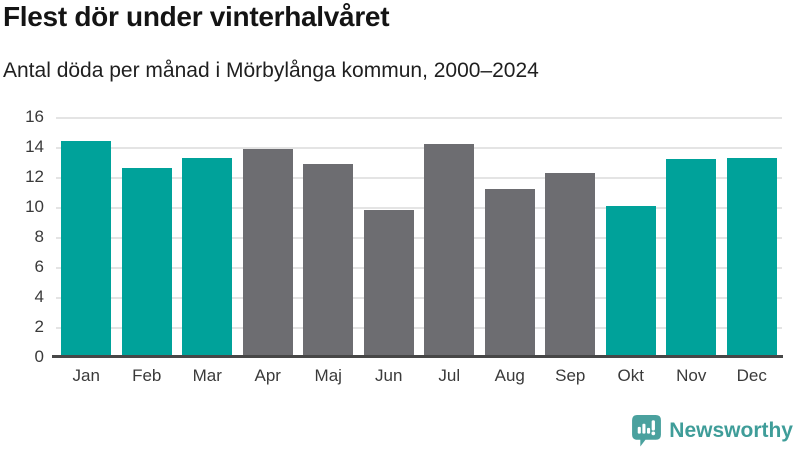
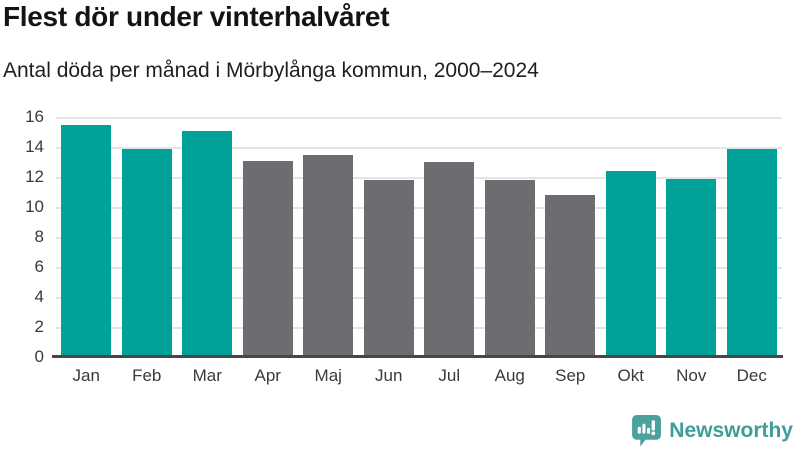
Jan: 14.4 -> 15.5
Feb: 12.6 -> 13.9
Mar: 13.3 -> 15.1
Apr: 13.9 -> 13.1
Maj: 12.9 -> 13.5
Jun: 9.8 -> 11.8
Jul: 14.2 -> 13.0
Aug: 11.2 -> 11.8
Sep: 12.3 -> 10.8
Okt: 10.1 -> 12.4
Nov: 13.2 -> 11.9
Dec: 13.3 -> 13.9
